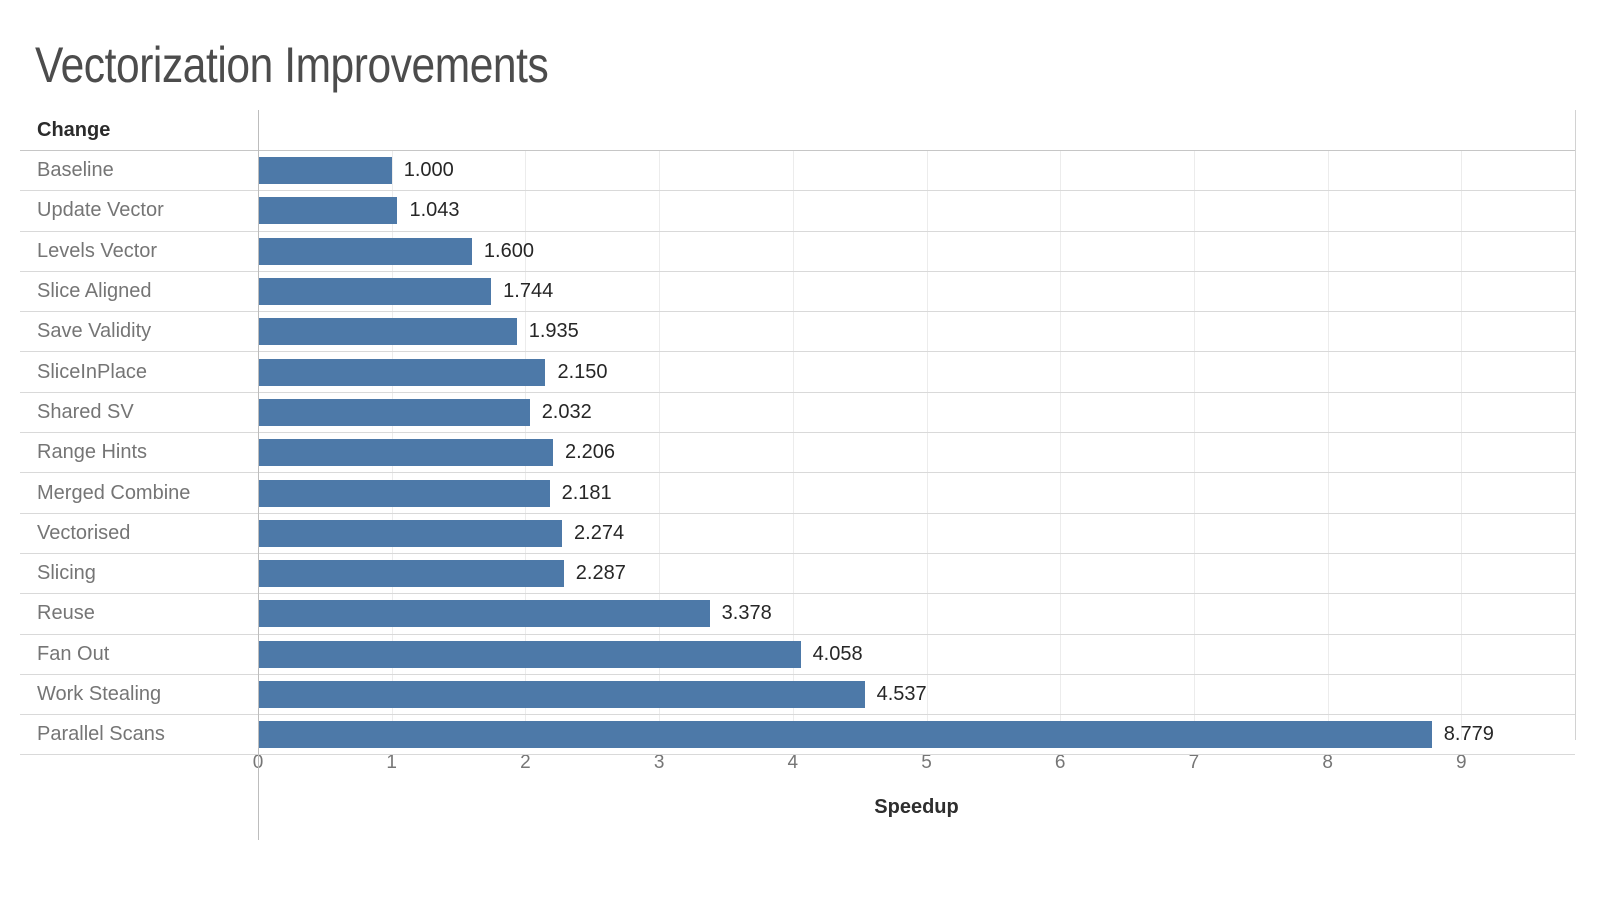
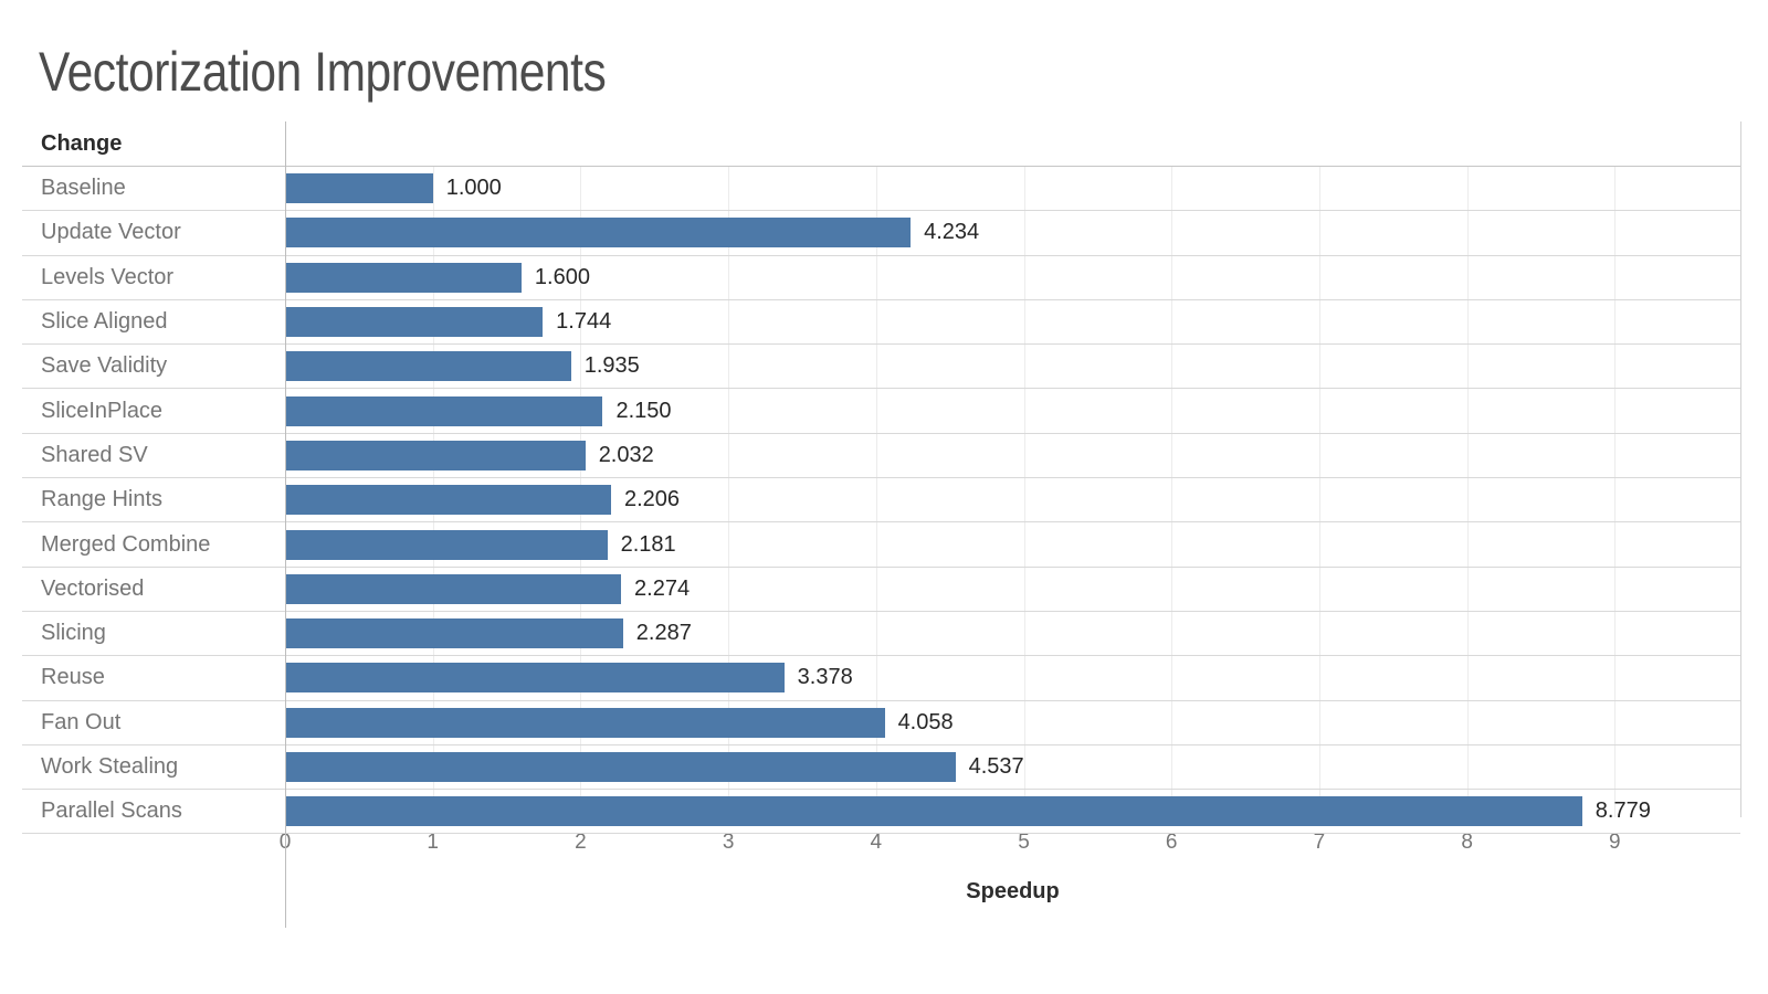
Update Vector: 1.043 -> 4.234
